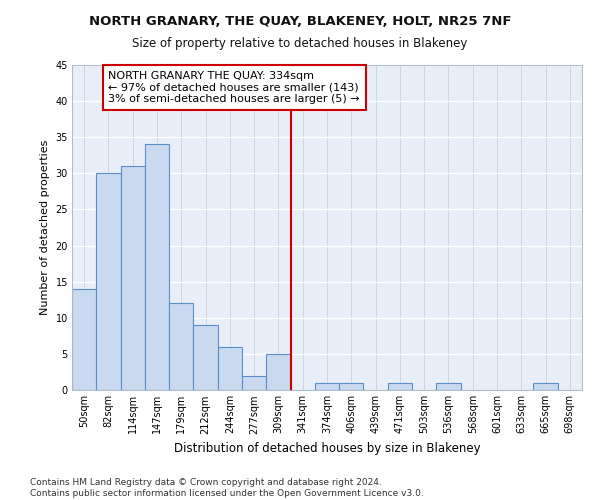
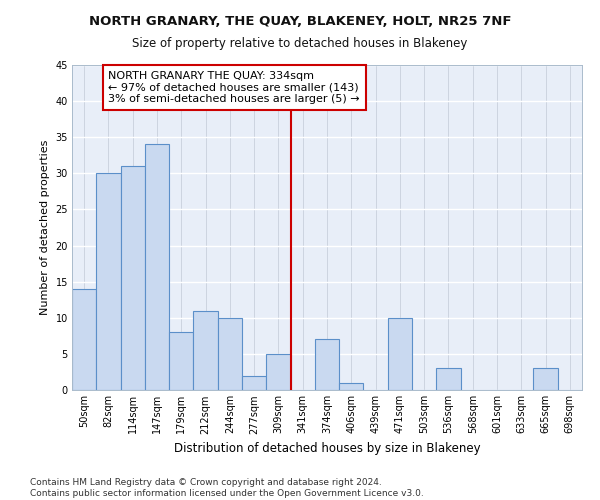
179sqm: 12 -> 8
212sqm: 9 -> 11
244sqm: 6 -> 10
374sqm: 1 -> 7
471sqm: 1 -> 10
536sqm: 1 -> 3
665sqm: 1 -> 3
